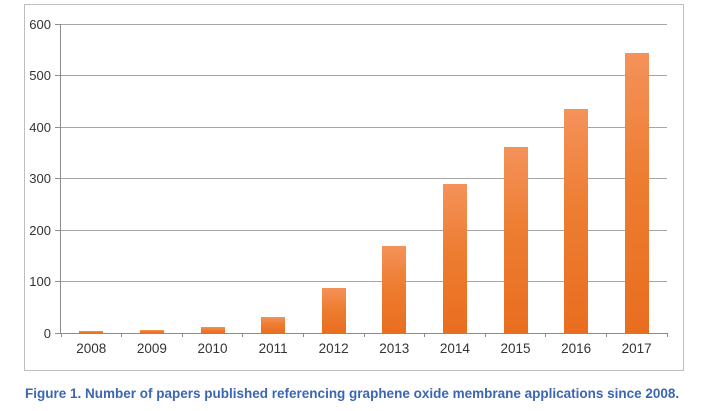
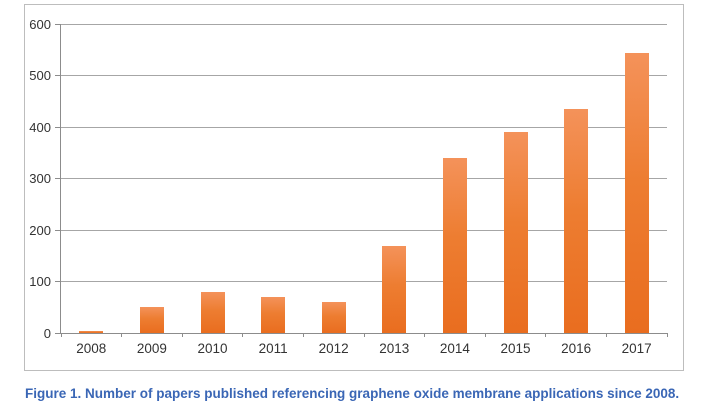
2009: 10 -> 50
2010: 10 -> 80
2011: 30 -> 70
2012: 90 -> 60
2014: 290 -> 340
2015: 360 -> 390
